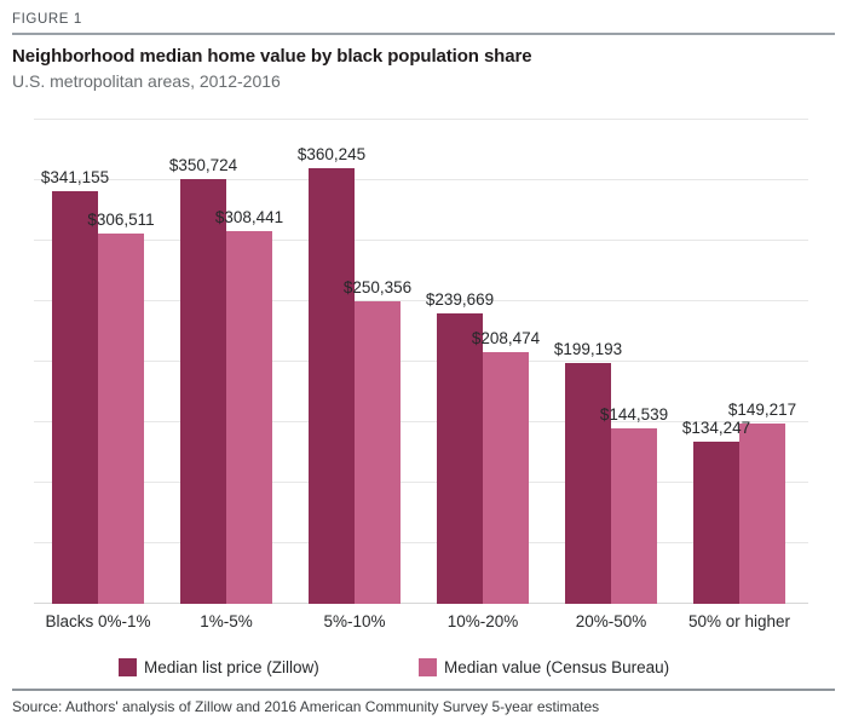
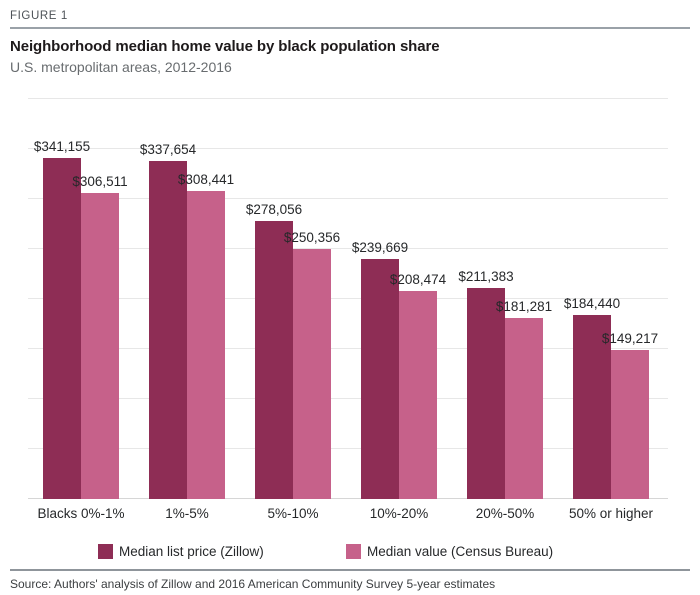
Median list price (Zillow)/1%-5%: $350,724 -> $337,654
Median list price (Zillow)/5%-10%: $360,245 -> $278,056
Median list price (Zillow)/20%-50%: $199,193 -> $211,383
Median value (Census Bureau)/20%-50%: $144,539 -> $181,281
Median list price (Zillow)/50% or higher: $134,247 -> $184,440
